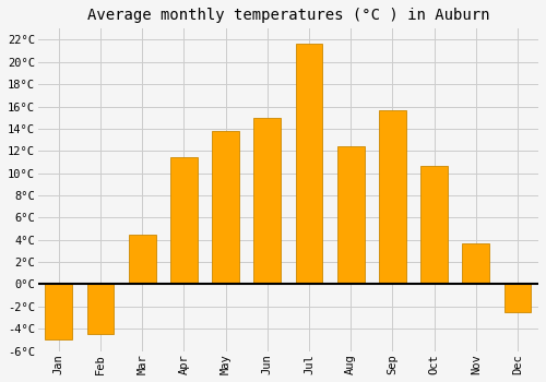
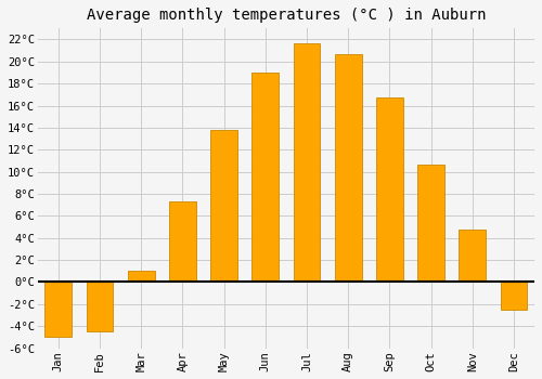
Mar: 4.5°C -> 1.0°C
Apr: 11.4°C -> 7.3°C
Jun: 15.0°C -> 19.0°C
Aug: 12.4°C -> 20.7°C
Sep: 15.7°C -> 16.7°C
Nov: 3.7°C -> 4.8°C
